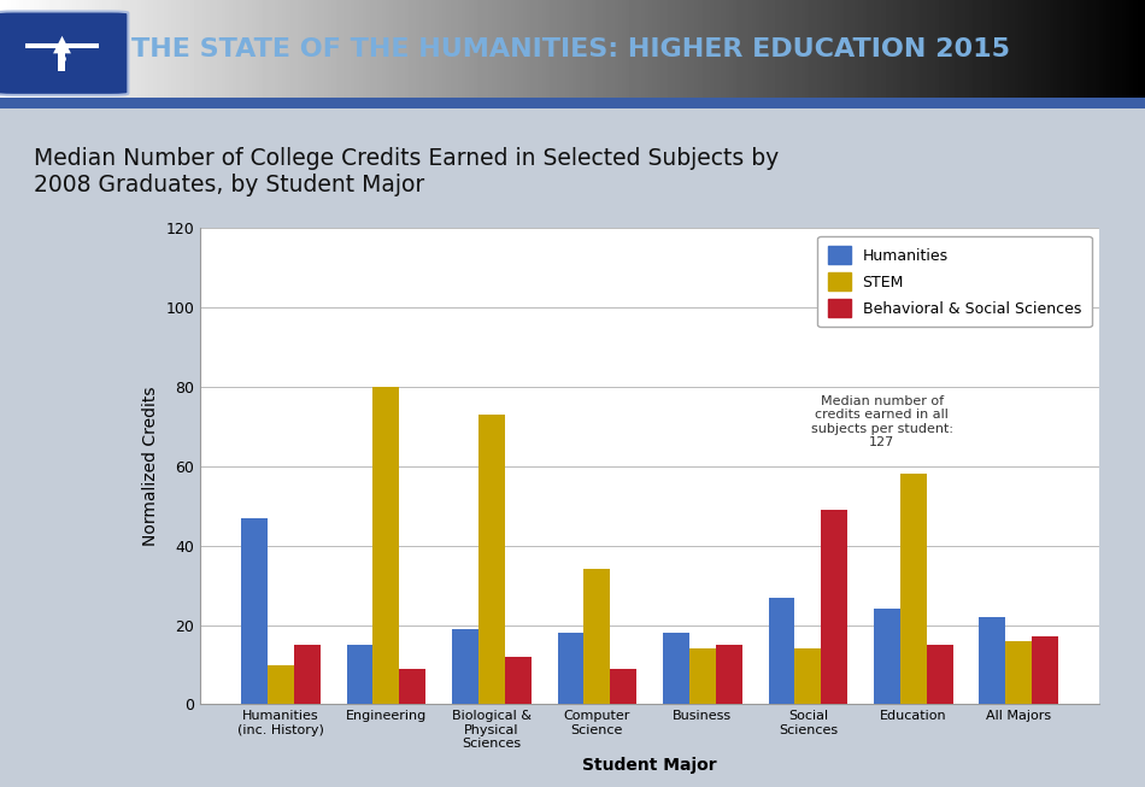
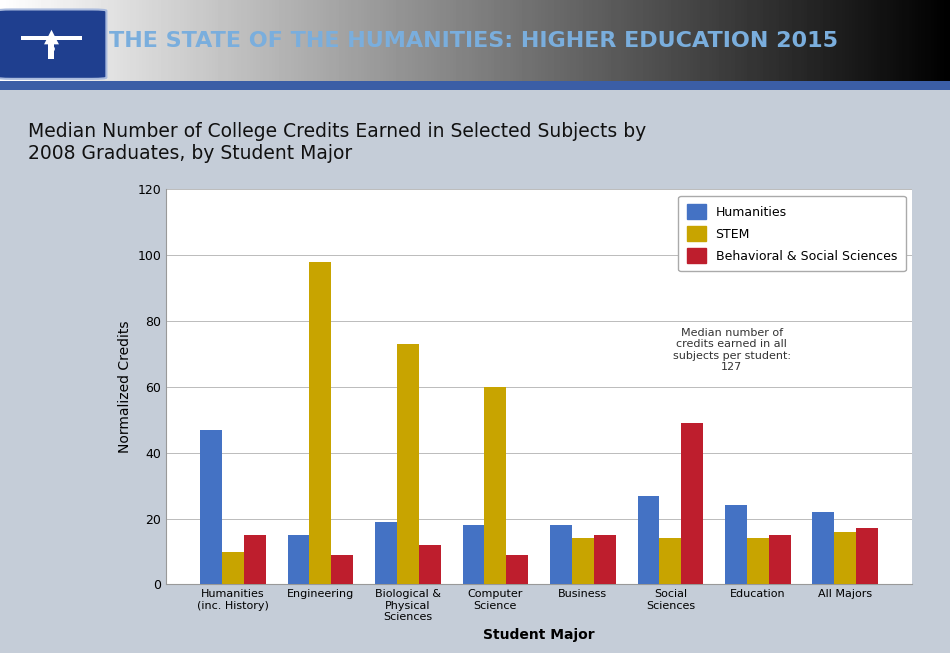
STEM/Engineering: 80 -> 98
STEM/Computer Science: 34 -> 60
STEM/Education: 58 -> 14
